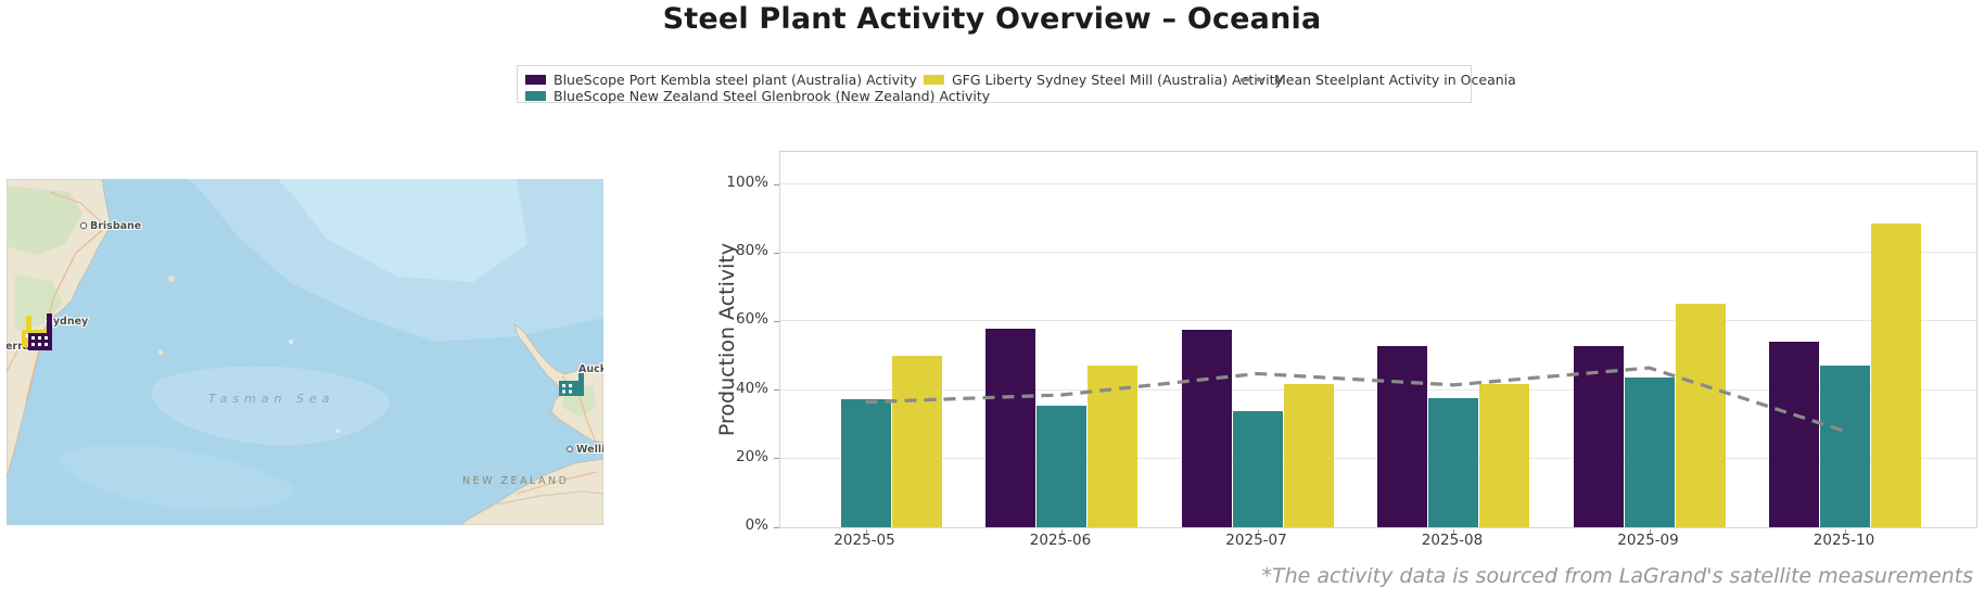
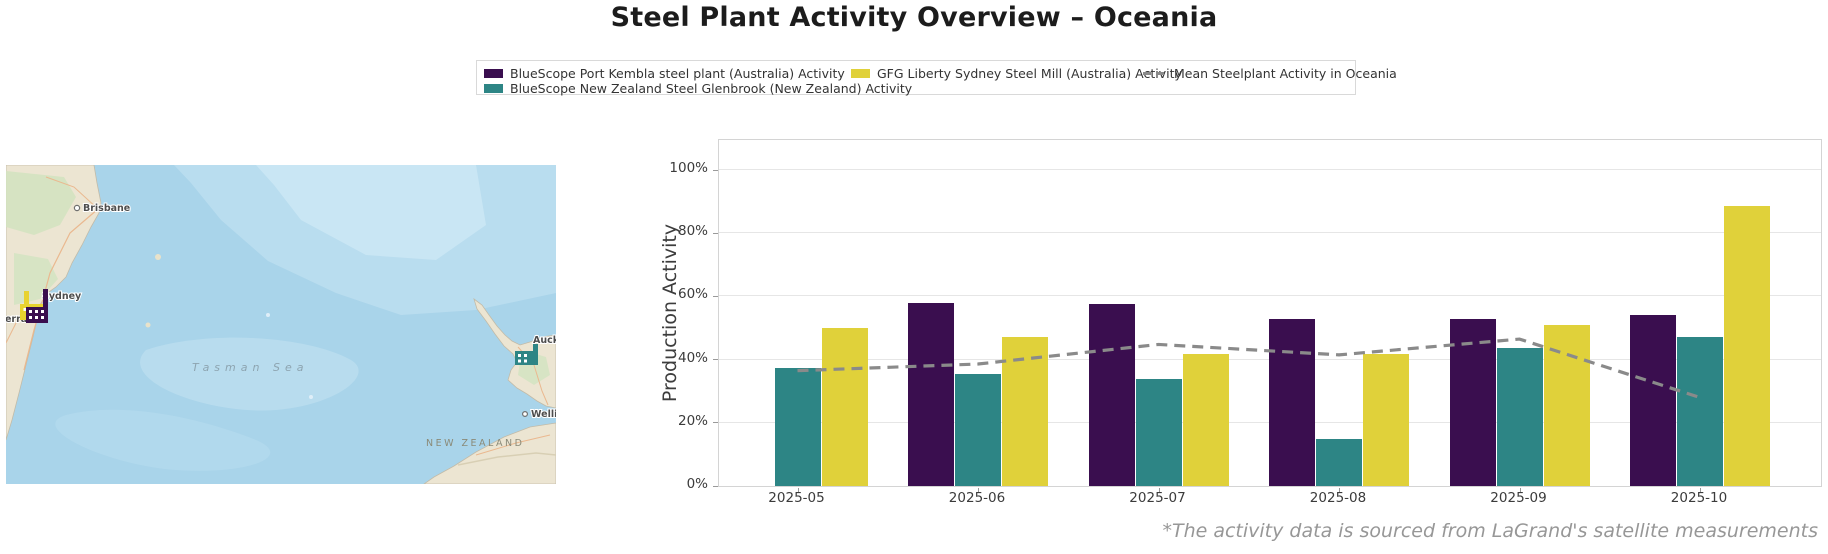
BlueScope New Zealand Steel Glenbrook (New Zealand) Activity/2025-08: 38% -> 15%
GFG Liberty Sydney Steel Mill (Australia) Activity/2025-09: 65% -> 51%
